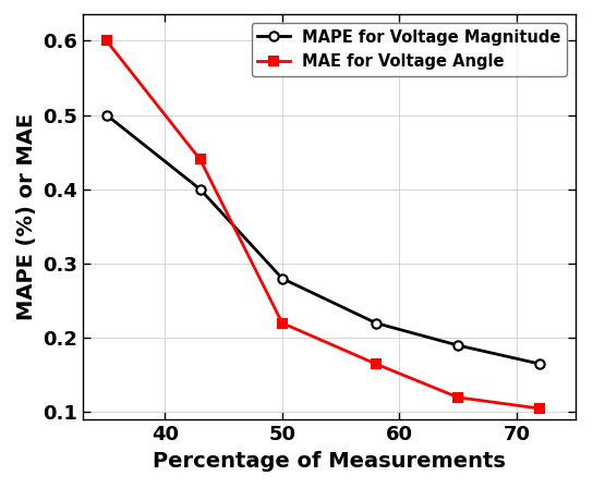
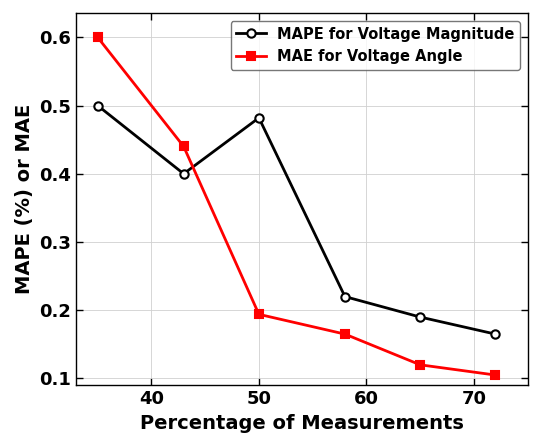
MAPE for Voltage Magnitude/50: 0.280 -> 0.482
MAE for Voltage Angle/50: 0.220 -> 0.194
